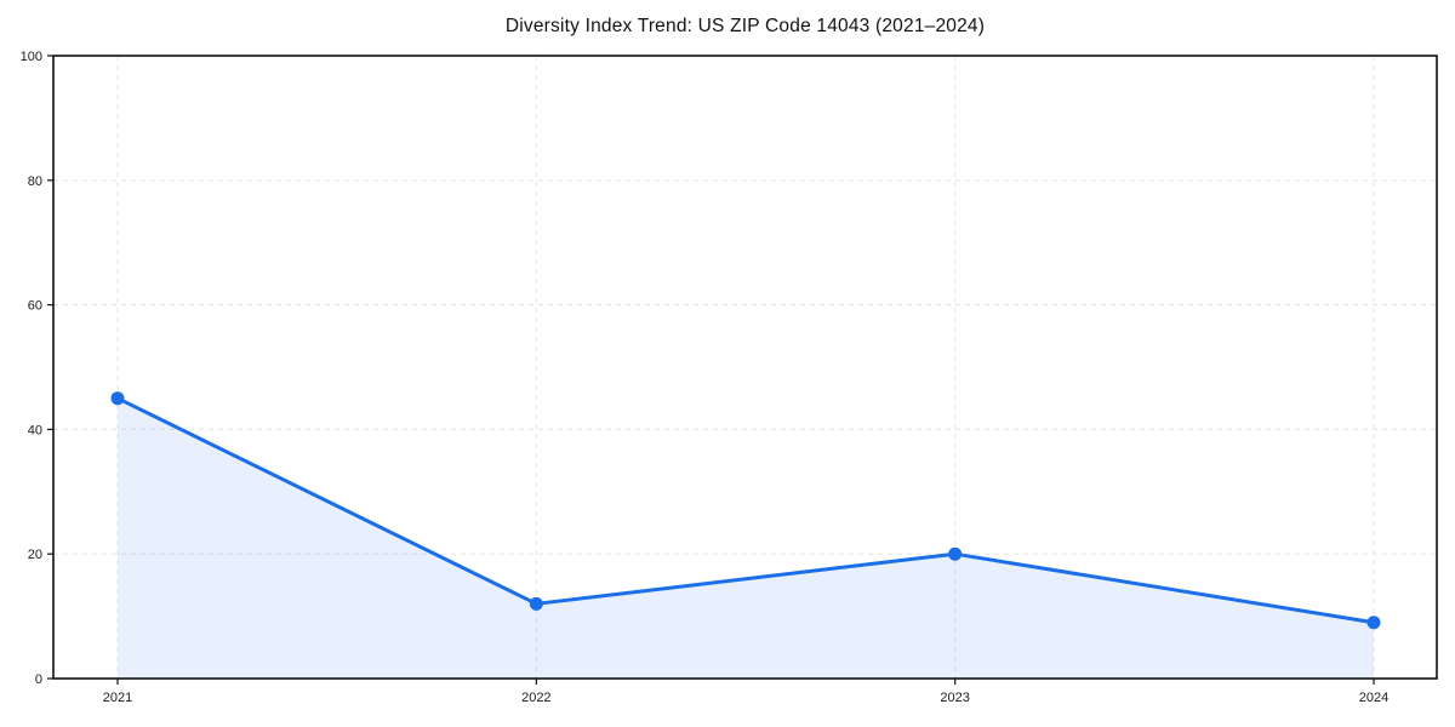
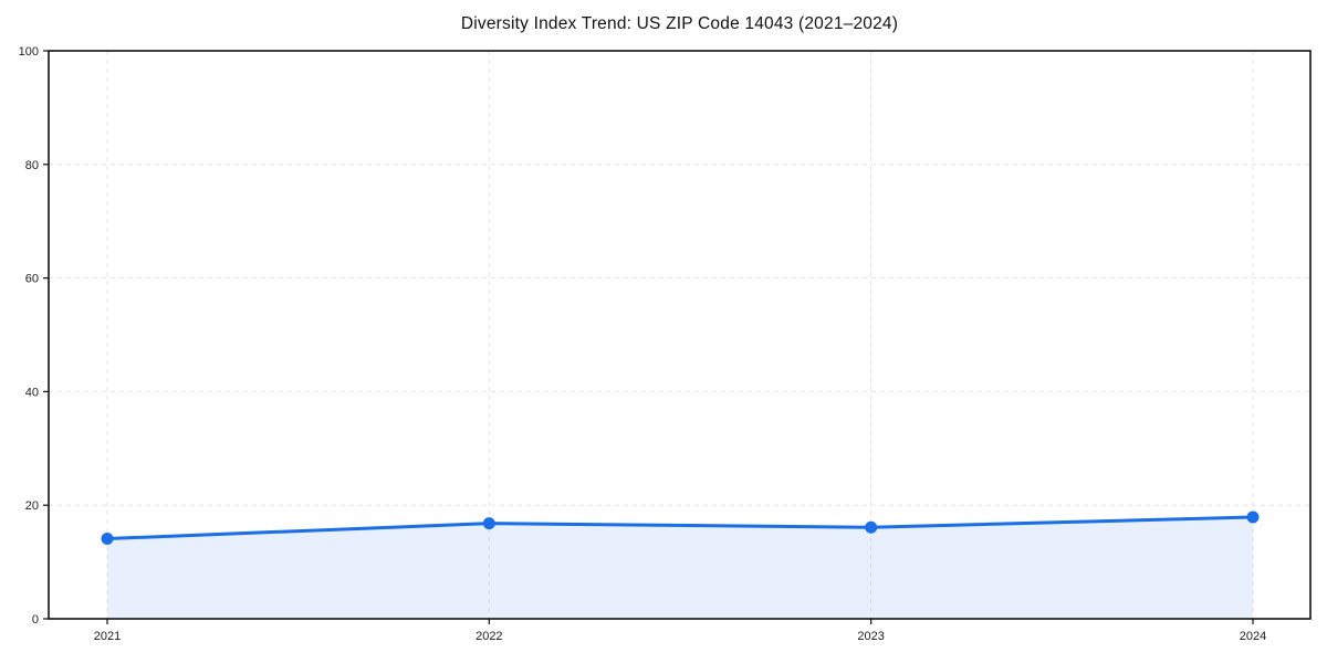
2021: 45 -> 14
2022: 12 -> 17
2023: 20 -> 16
2024: 9 -> 18
